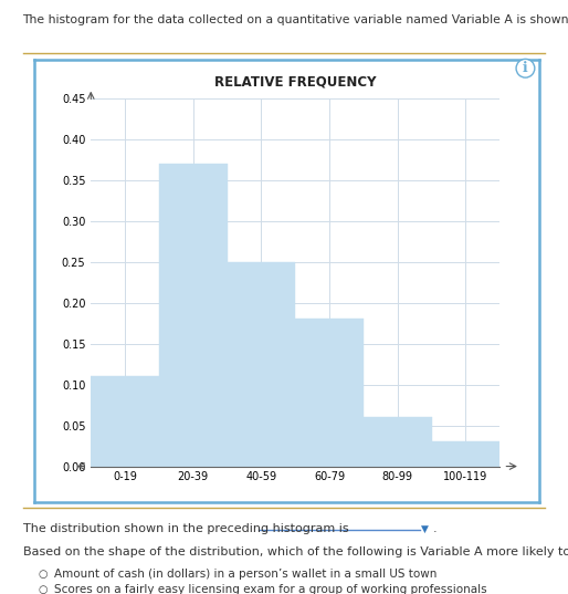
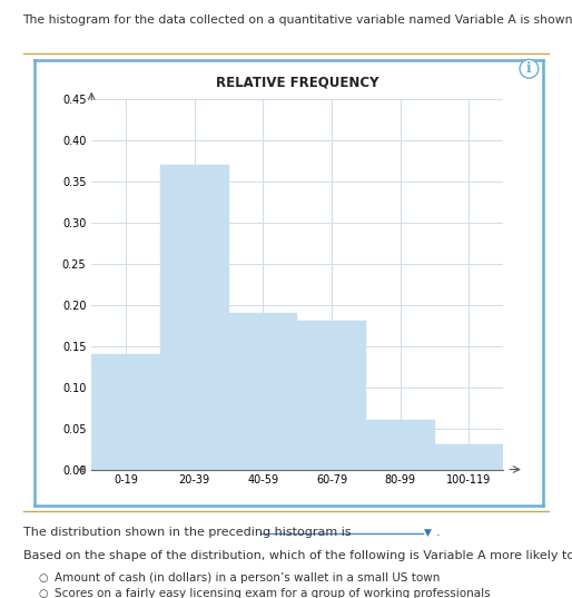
0-19: 0.11 -> 0.14
40-59: 0.25 -> 0.19
